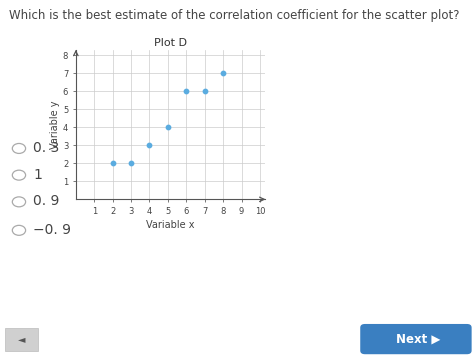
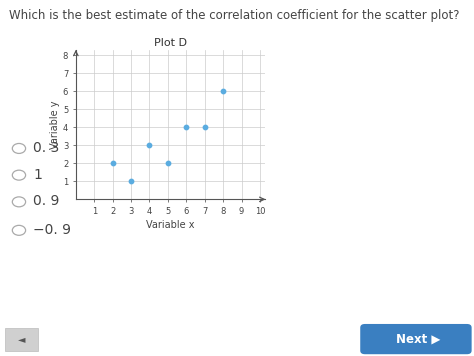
3: 2 -> 1
5: 4 -> 2
6: 6 -> 4
7: 6 -> 4
8: 7 -> 6
